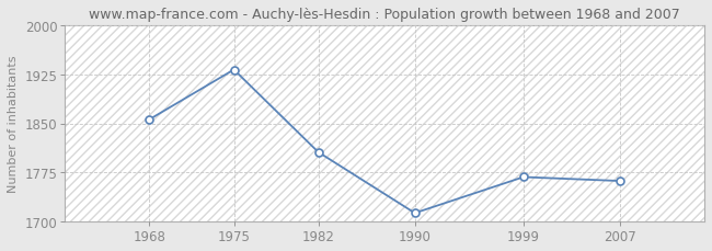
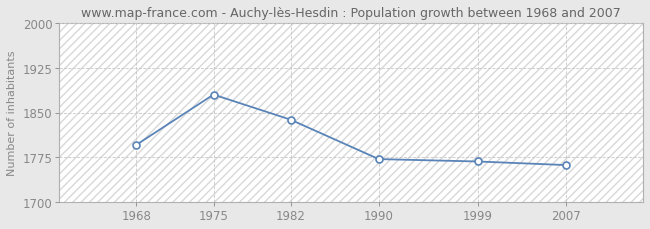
1968: 1856 -> 1796
1975: 1932 -> 1880
1982: 1806 -> 1838
1990: 1713 -> 1772
